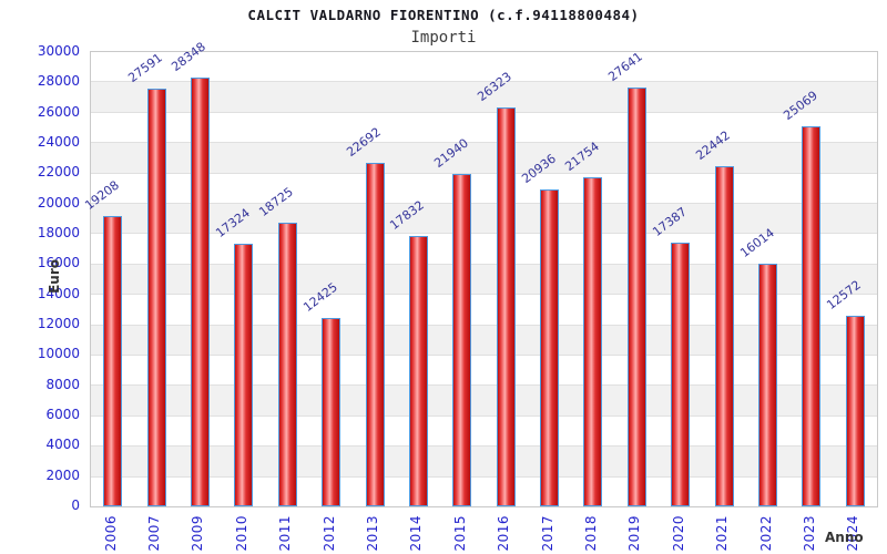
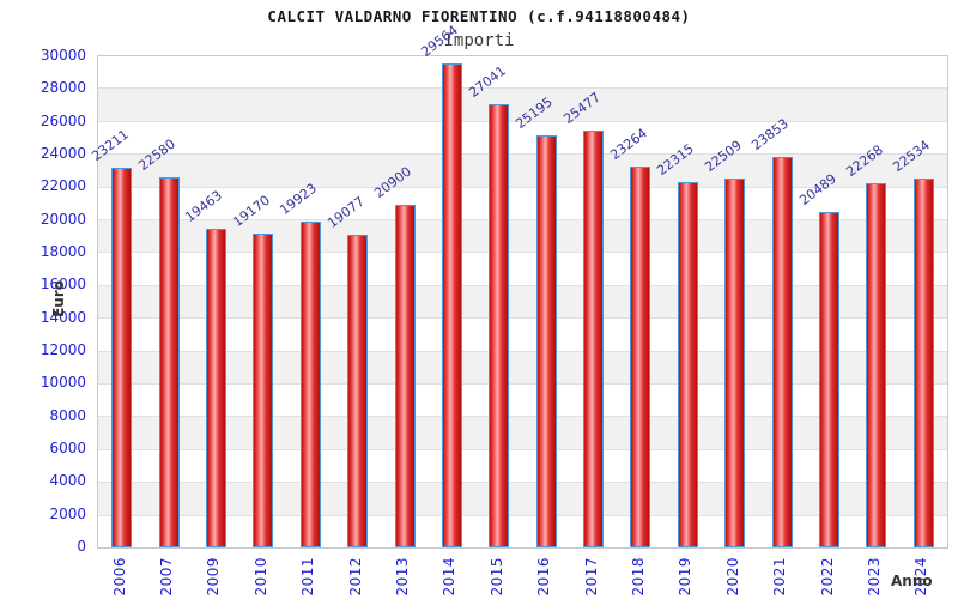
2006: 19208 -> 23211
2007: 27591 -> 22580
2009: 28348 -> 19463
2010: 17324 -> 19170
2011: 18725 -> 19923
2012: 12425 -> 19077
2013: 22692 -> 20900
2014: 17832 -> 29564
2015: 21940 -> 27041
2016: 26323 -> 25195
2017: 20936 -> 25477
2018: 21754 -> 23264
2019: 27641 -> 22315
2020: 17387 -> 22509
2021: 22442 -> 23853
2022: 16014 -> 20489
2023: 25069 -> 22268
2024: 12572 -> 22534
